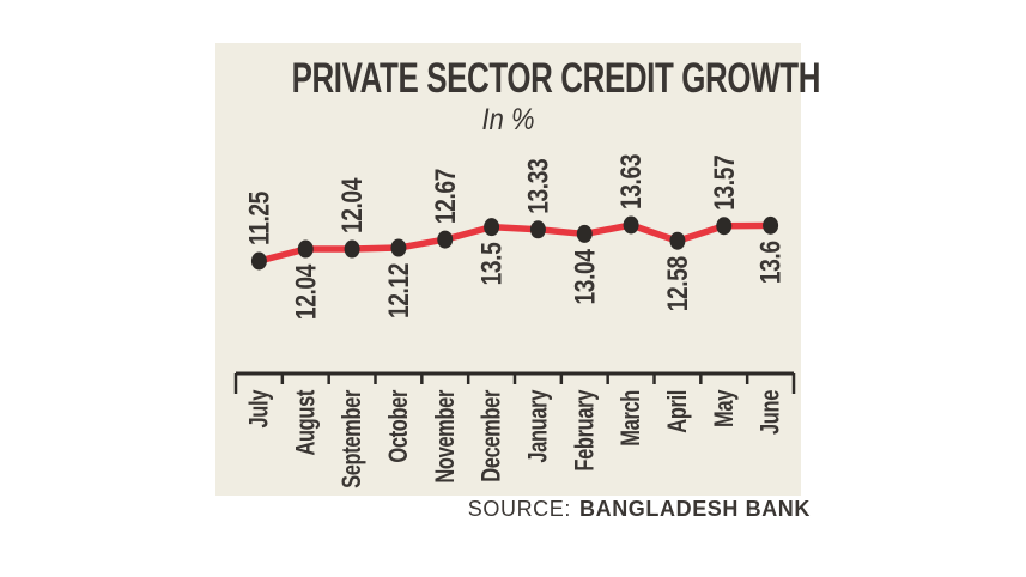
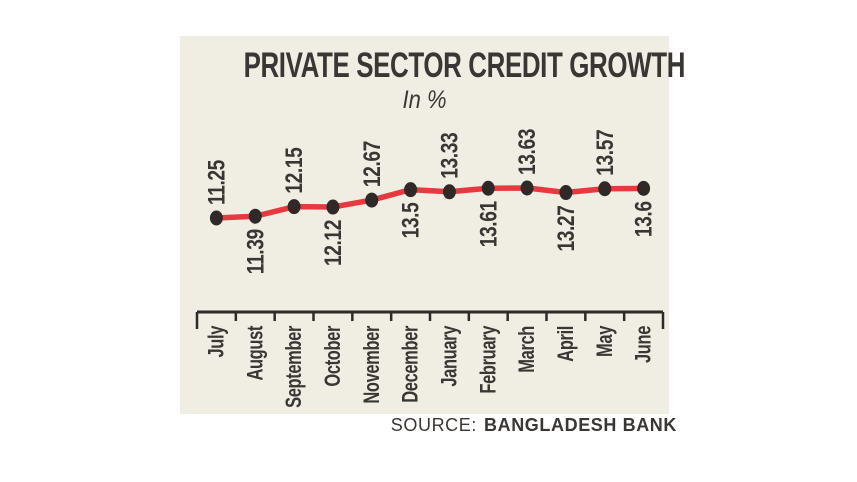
August: 12.04 -> 11.39
September: 12.04 -> 12.15
February: 13.04 -> 13.61
April: 12.58 -> 13.27
